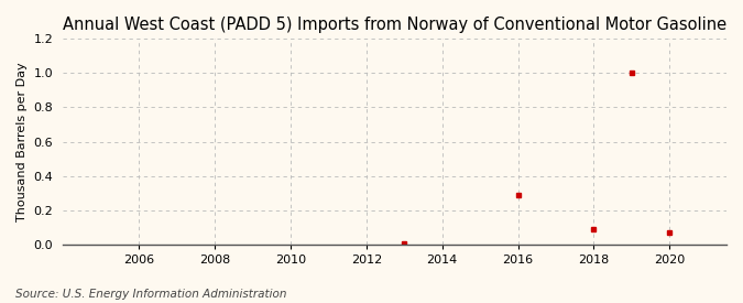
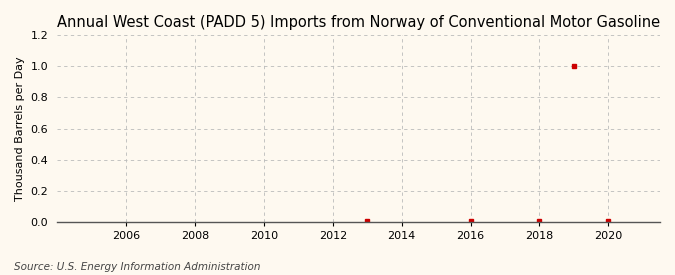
2016: 0.29 -> 0.00
2018: 0.09 -> 0.00
2020: 0.07 -> 0.00
